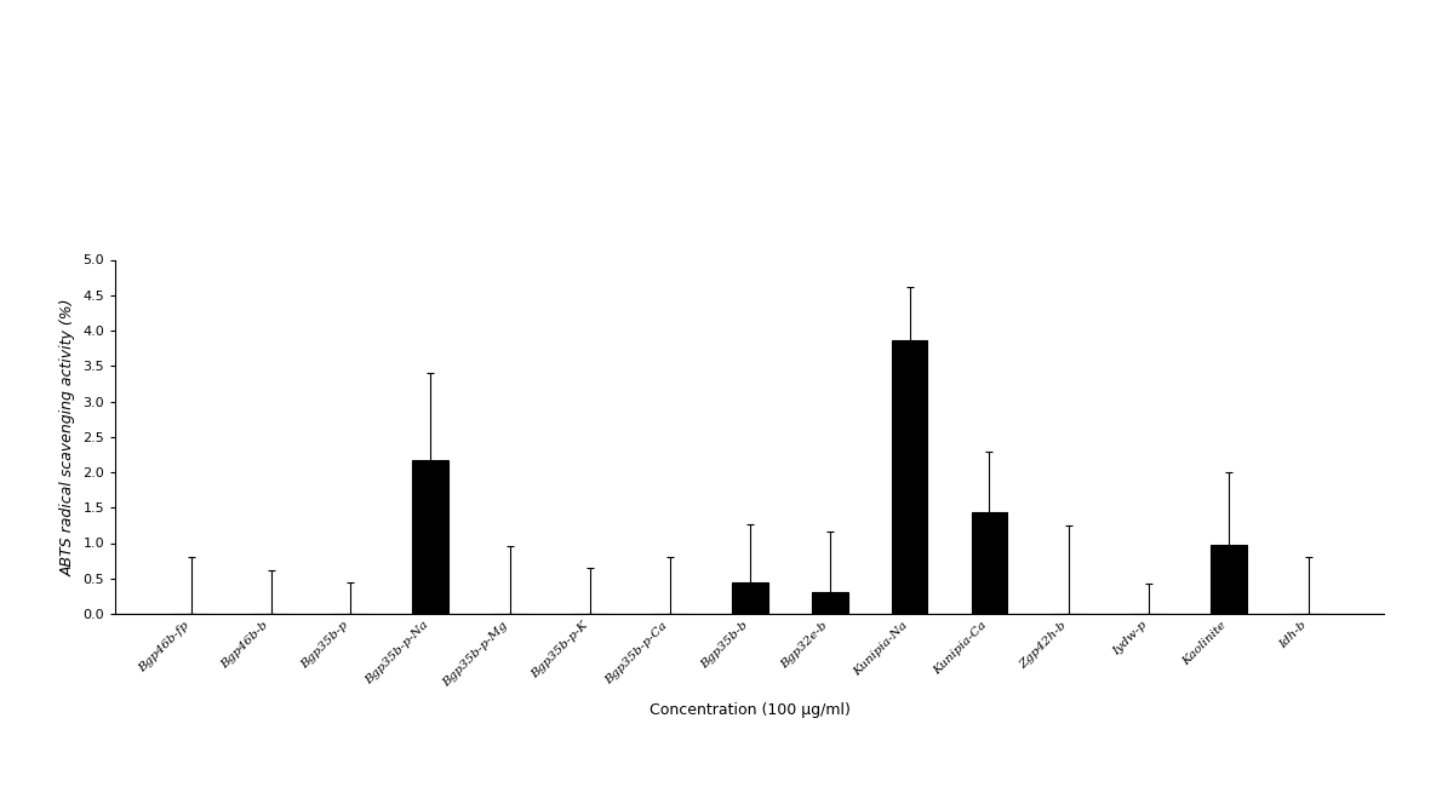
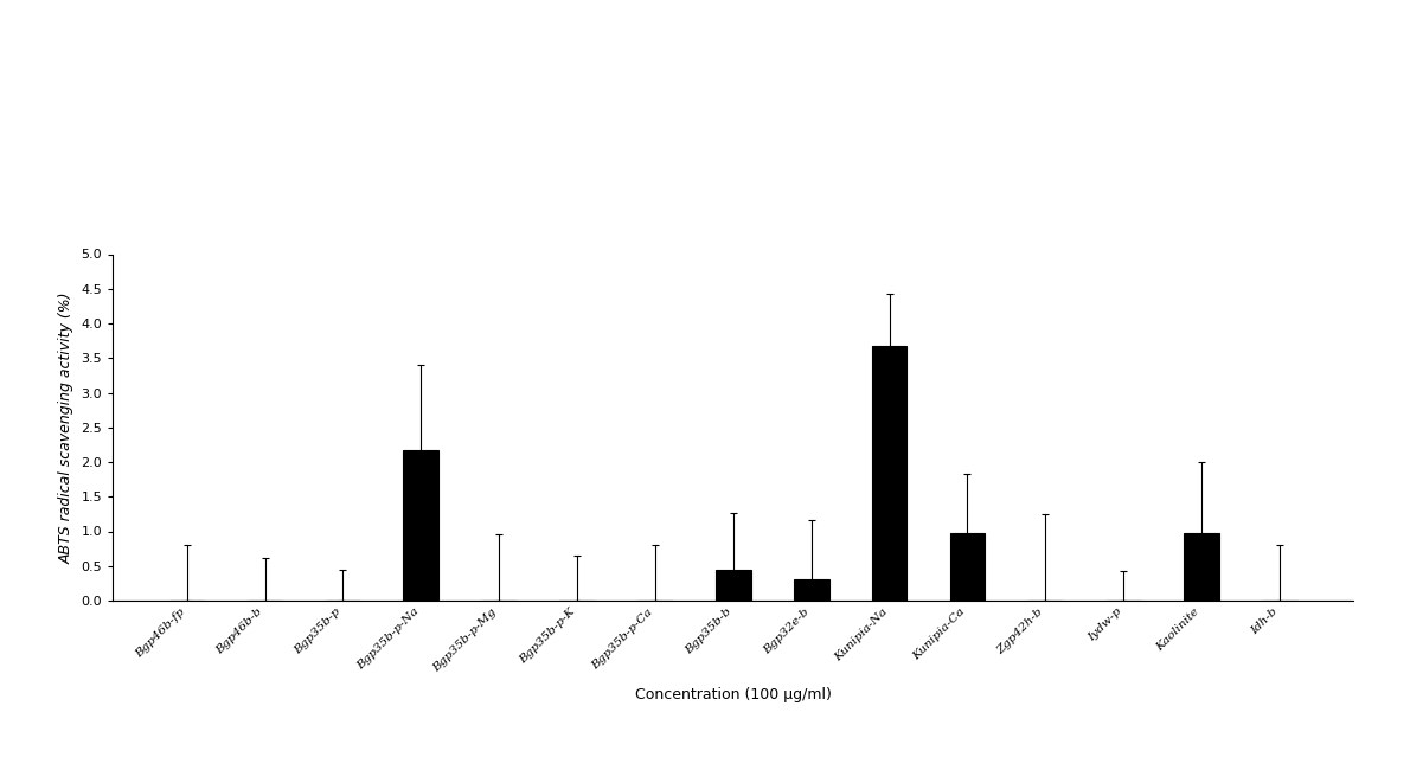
Kunipia-Na: 3.86 -> 3.67
Kunipia-Ca: 1.44 -> 0.98
